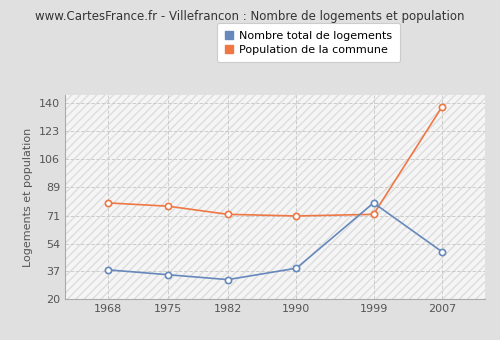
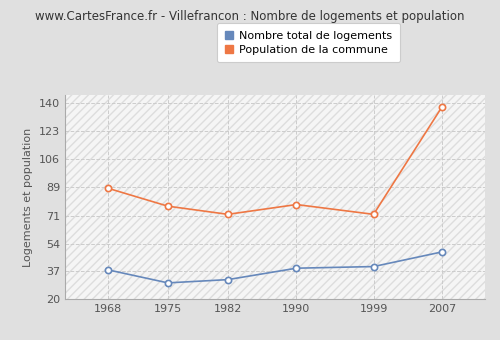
Population de la commune/1968: 79 -> 88
Nombre total de logements/1975: 35 -> 30
Population de la commune/1990: 71 -> 78
Nombre total de logements/1999: 79 -> 40
